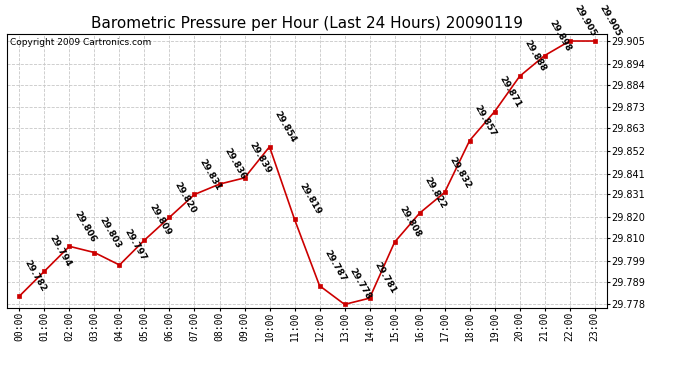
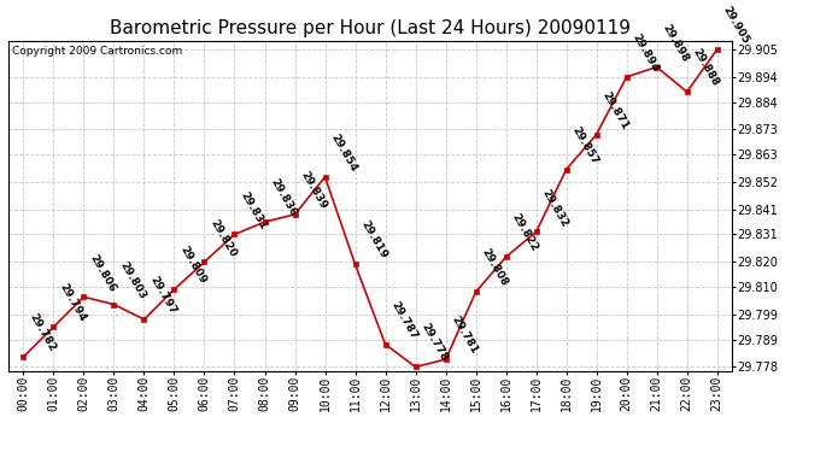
20:00: 29.888 -> 29.894
22:00: 29.905 -> 29.888
